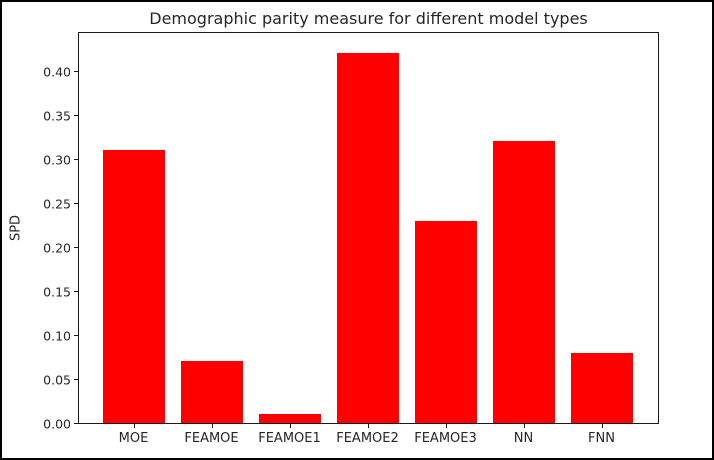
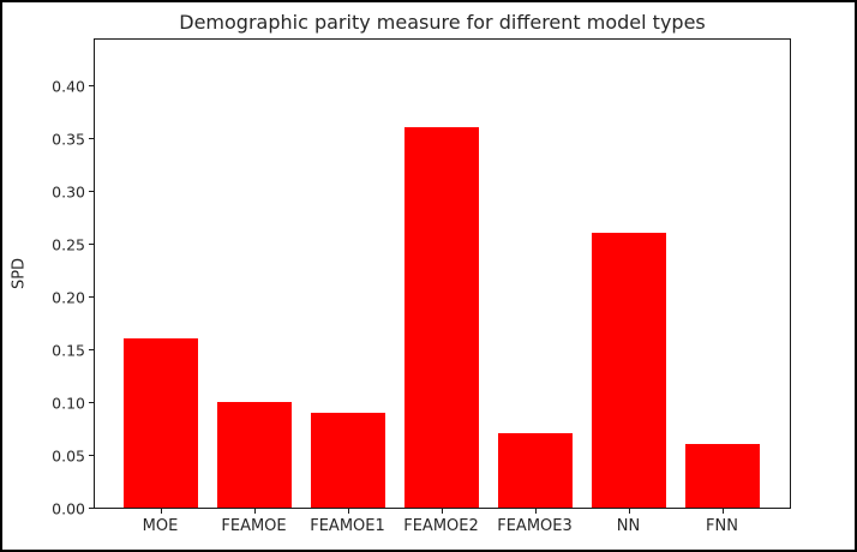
MOE: 0.31 -> 0.16
FEAMOE: 0.07 -> 0.10
FEAMOE1: 0.01 -> 0.09
FEAMOE2: 0.42 -> 0.36
FEAMOE3: 0.23 -> 0.07
NN: 0.32 -> 0.26
FNN: 0.08 -> 0.06
